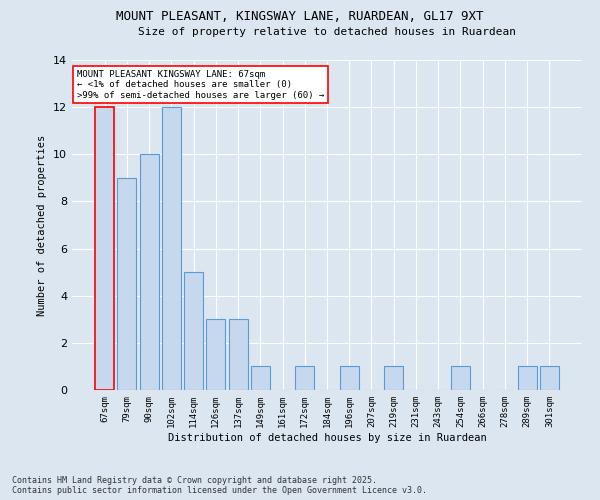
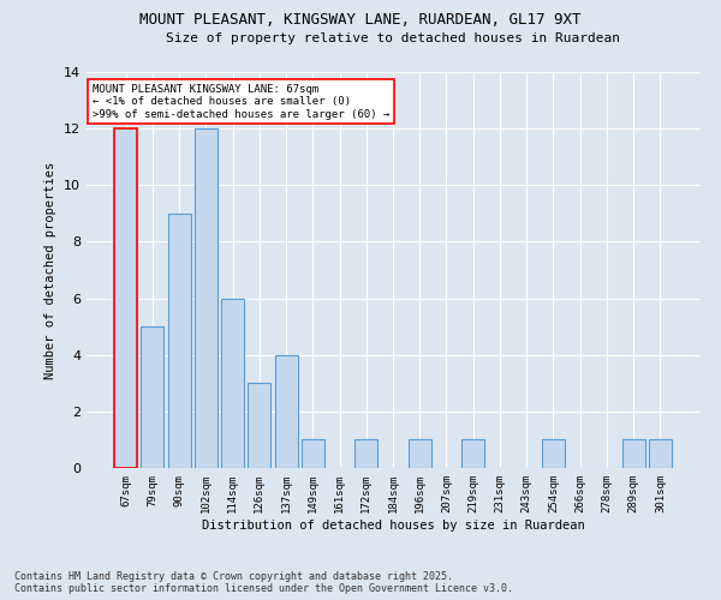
79sqm: 9 -> 5
90sqm: 10 -> 9
114sqm: 5 -> 6
137sqm: 3 -> 4
